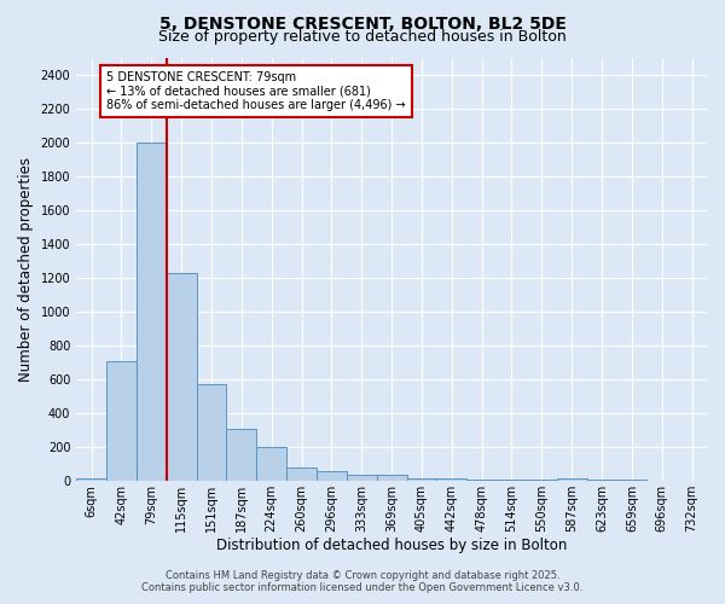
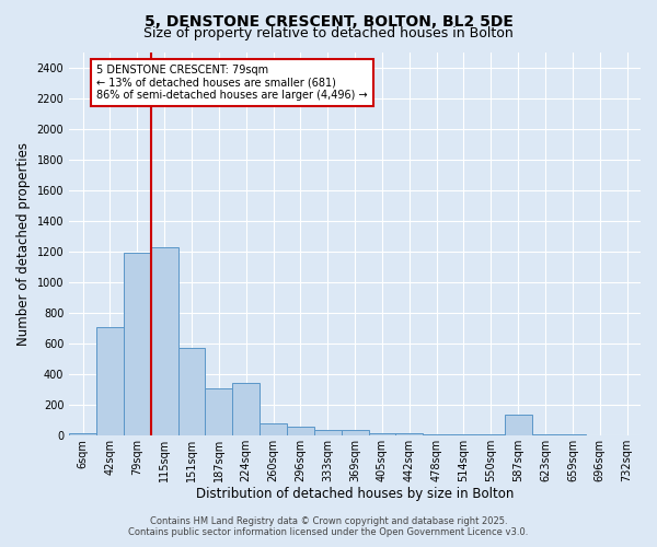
79sqm: 2000 -> 1190
224sqm: 200 -> 340
587sqm: 20 -> 140
